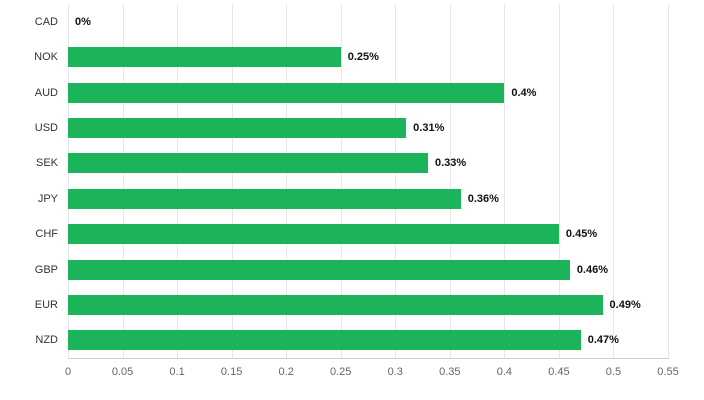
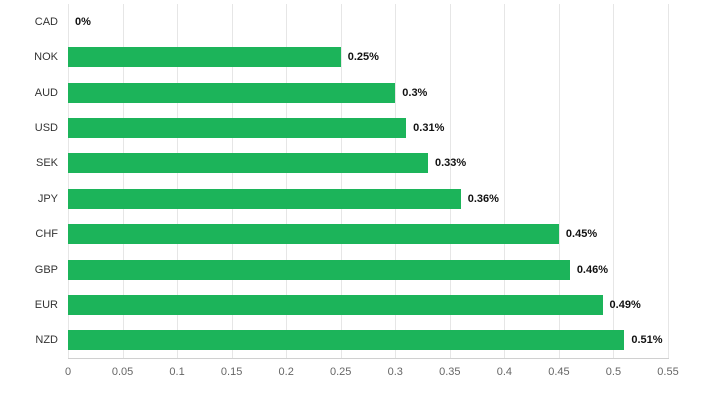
AUD: 0.4% -> 0.3%
NZD: 0.47% -> 0.51%
